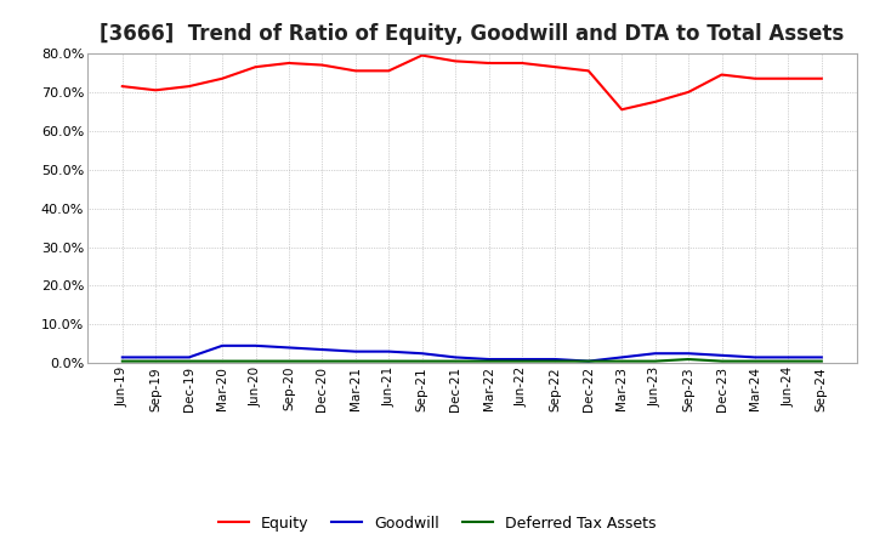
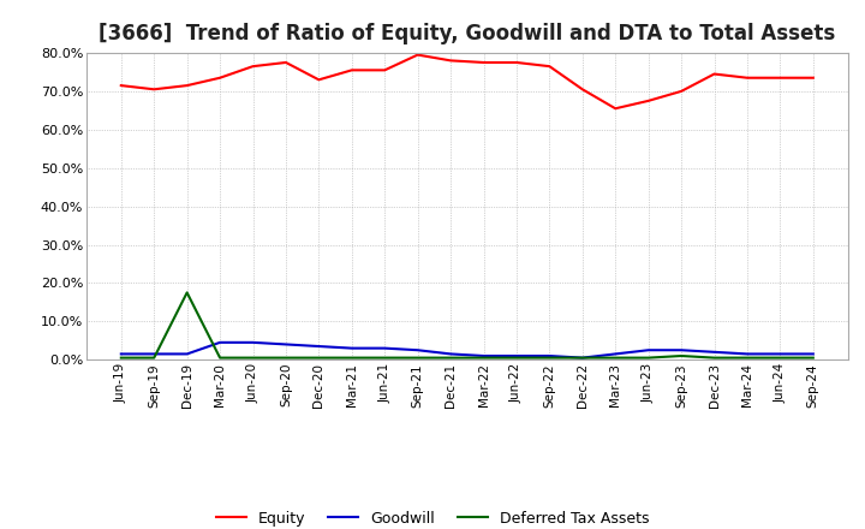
Deferred Tax Assets/Dec-19: 0.5% -> 17.5%
Equity/Dec-20: 77.0% -> 73.0%
Equity/Dec-22: 75.5% -> 70.5%
